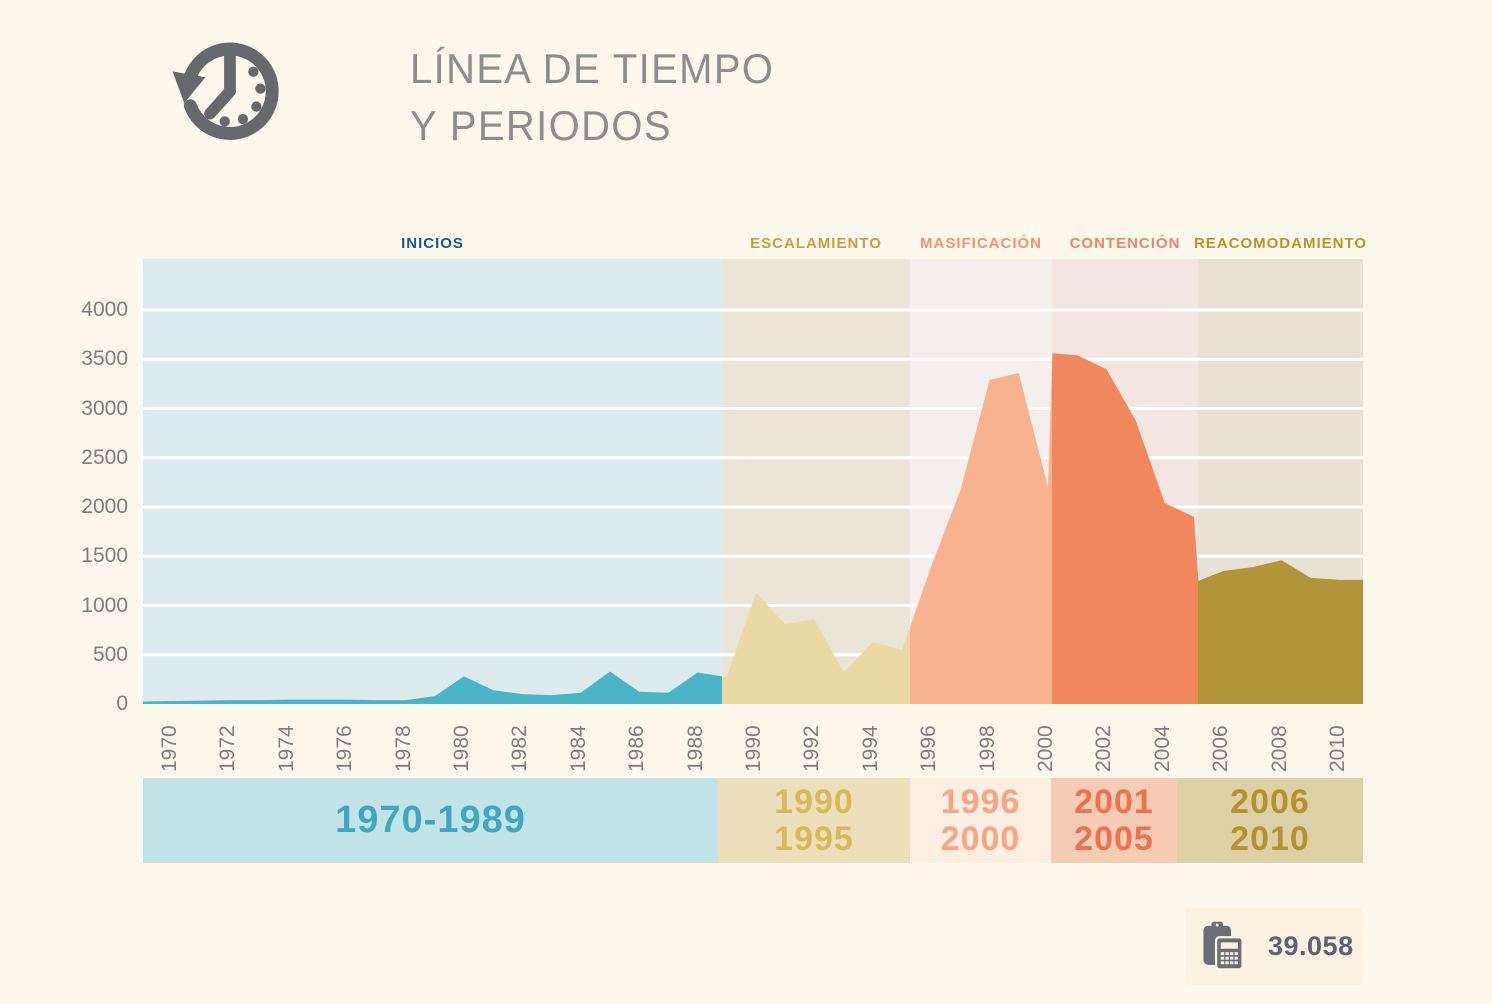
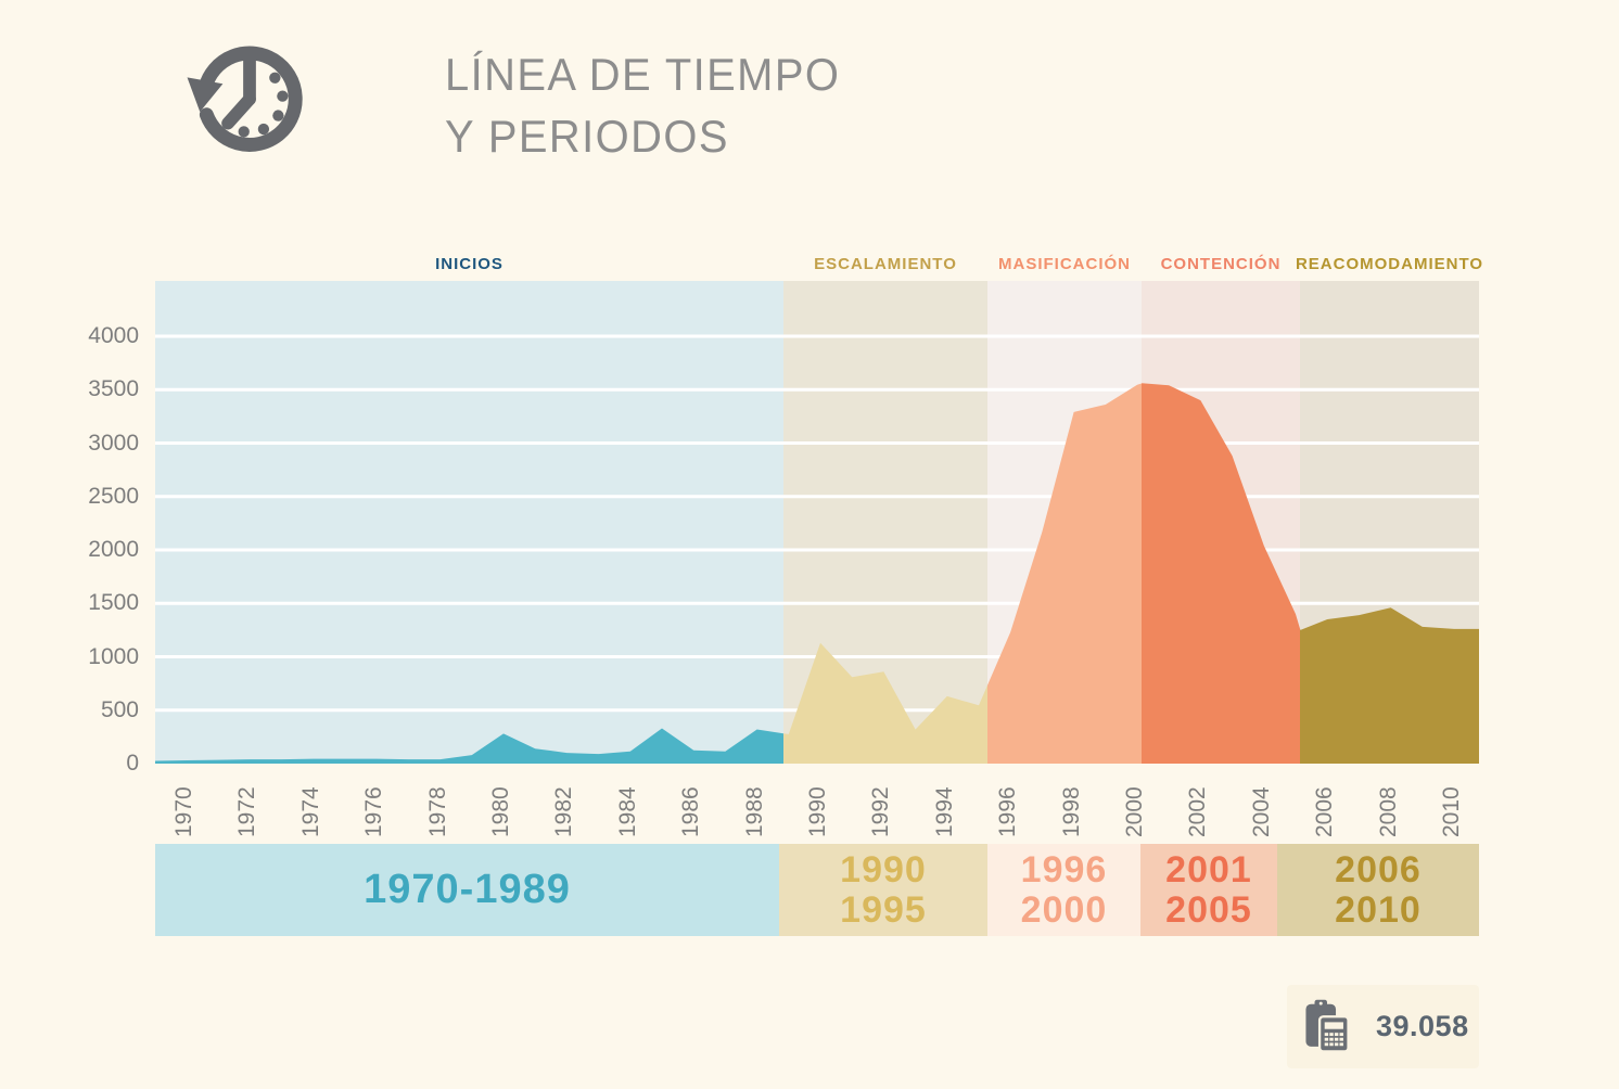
1996: 1400 -> 1200
2000: 2200 -> 3500
2005: 1900 -> 1400
